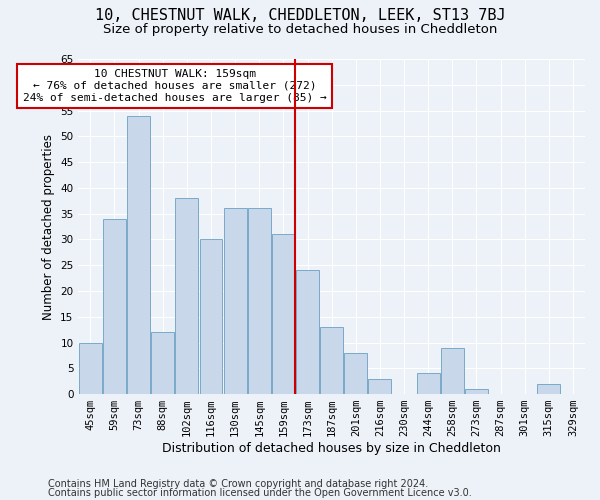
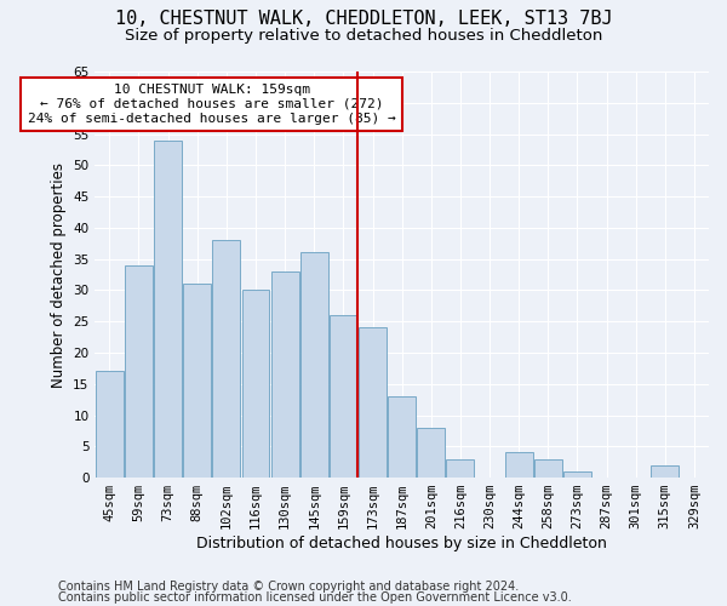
45sqm: 10 -> 17
88sqm: 12 -> 31
130sqm: 36 -> 33
159sqm: 31 -> 26
258sqm: 9 -> 3
